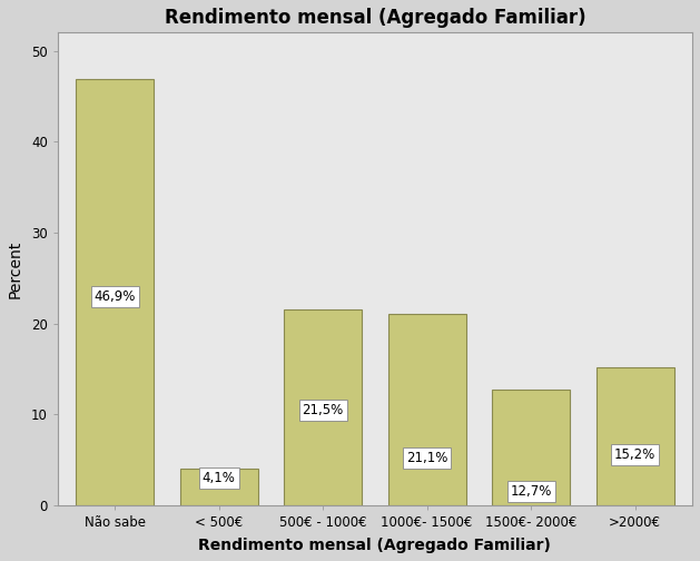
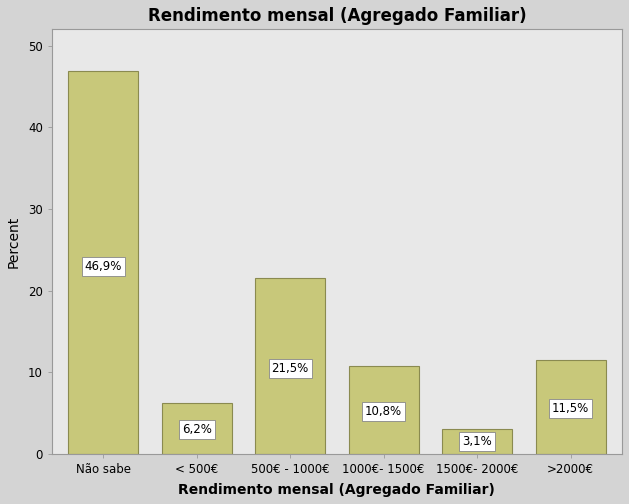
< 500€: 4,1% -> 6,2%
1000€- 1500€: 21,1% -> 10,8%
1500€- 2000€: 12,7% -> 3,1%
>2000€: 15,2% -> 11,5%
